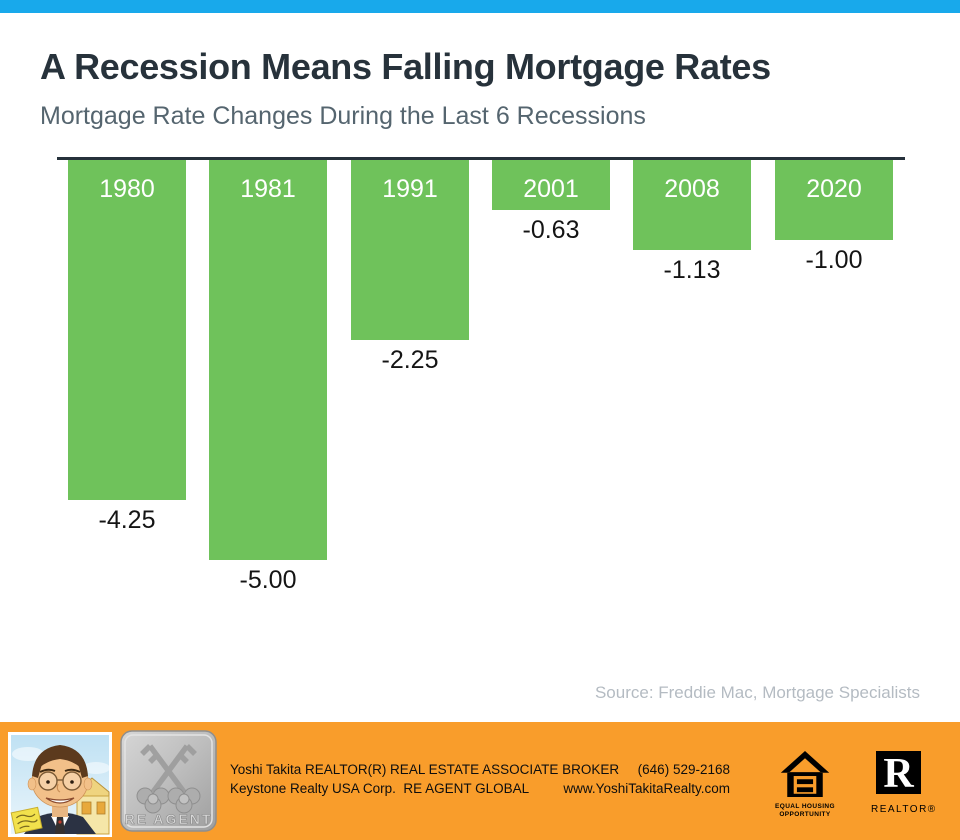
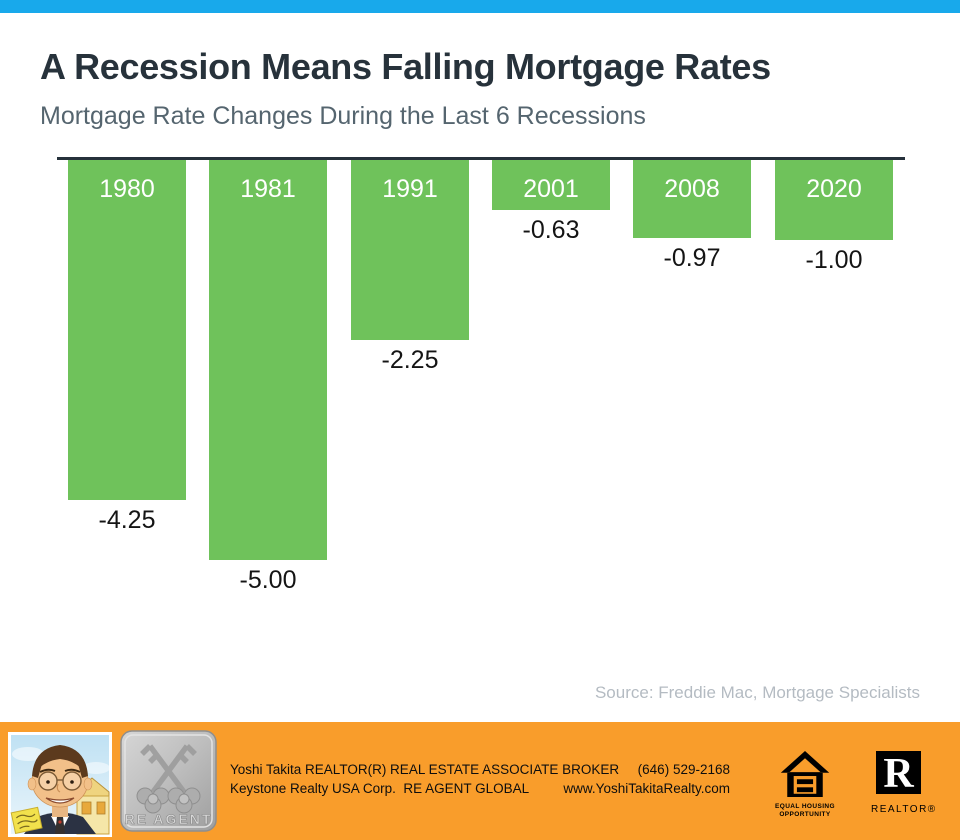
2008: -1.13 -> -0.97
